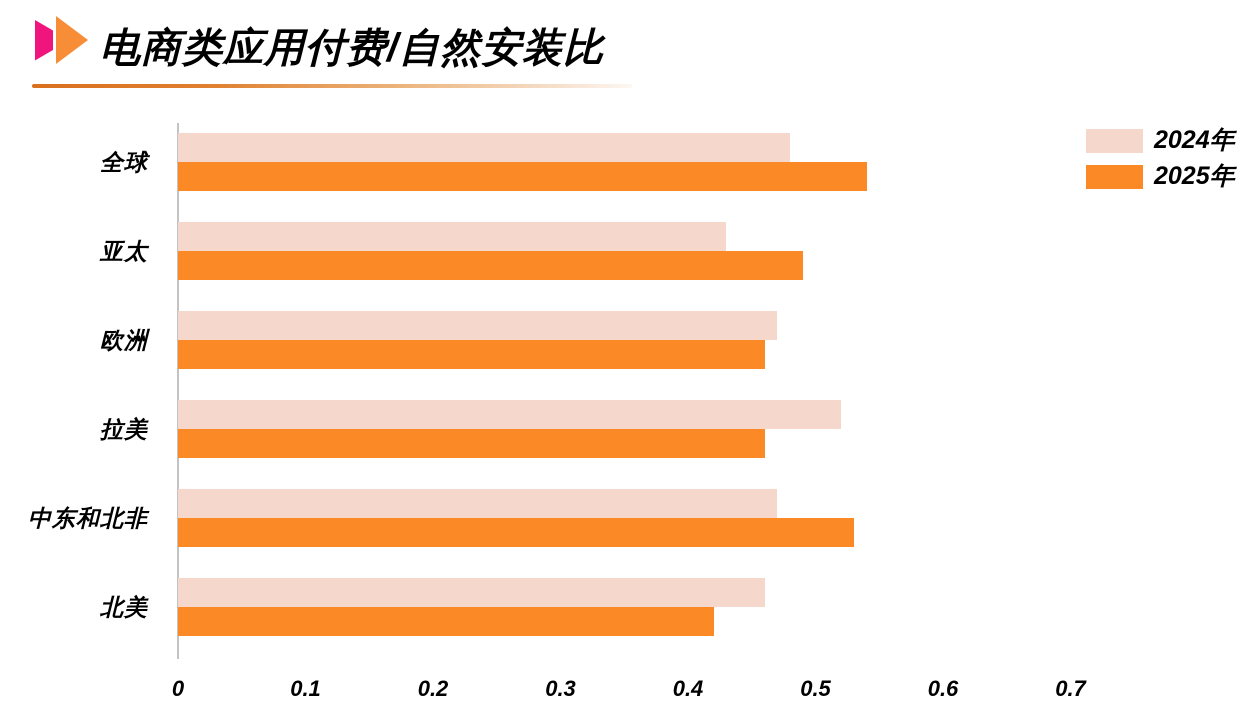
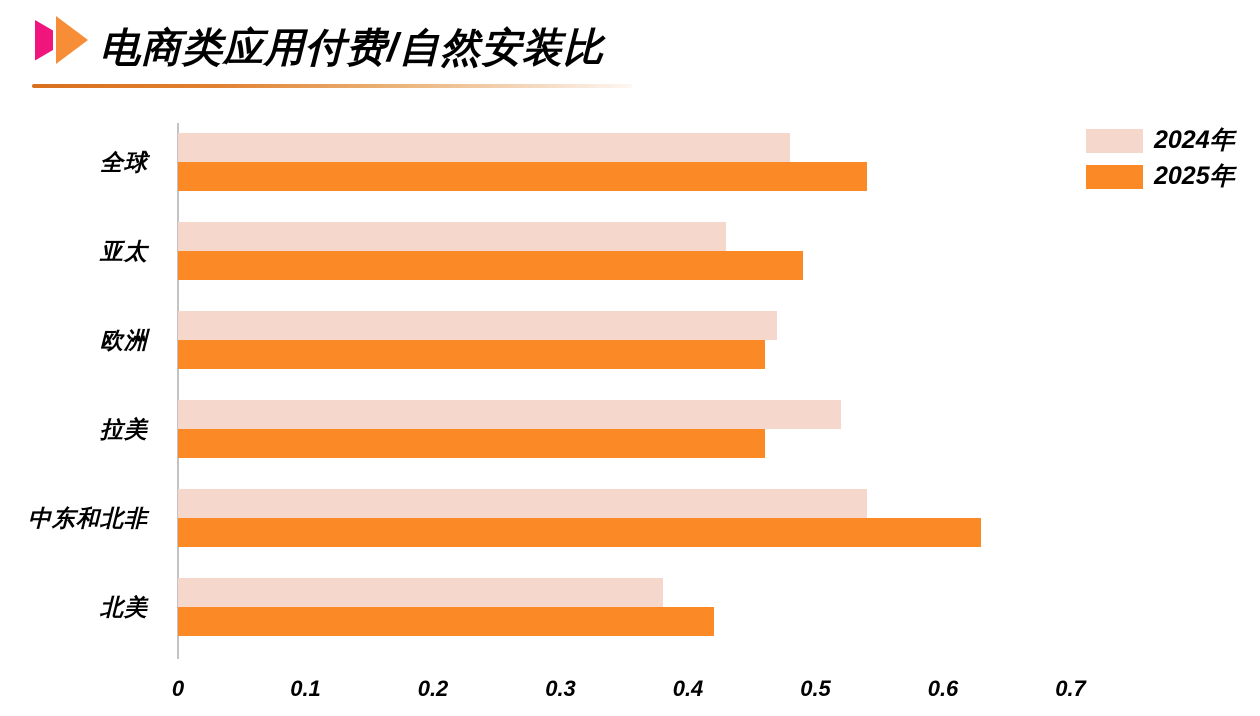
2024年/中东和北非: 0.47 -> 0.54
2025年/中东和北非: 0.53 -> 0.63
2024年/北美: 0.46 -> 0.38
